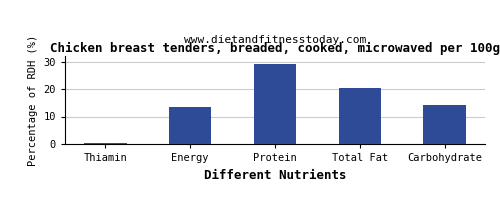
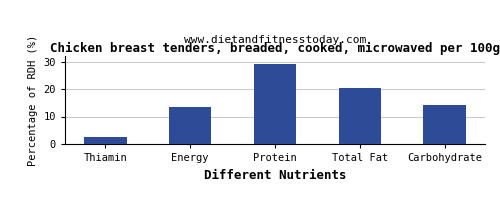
Thiamin: 0.3 -> 2.5
